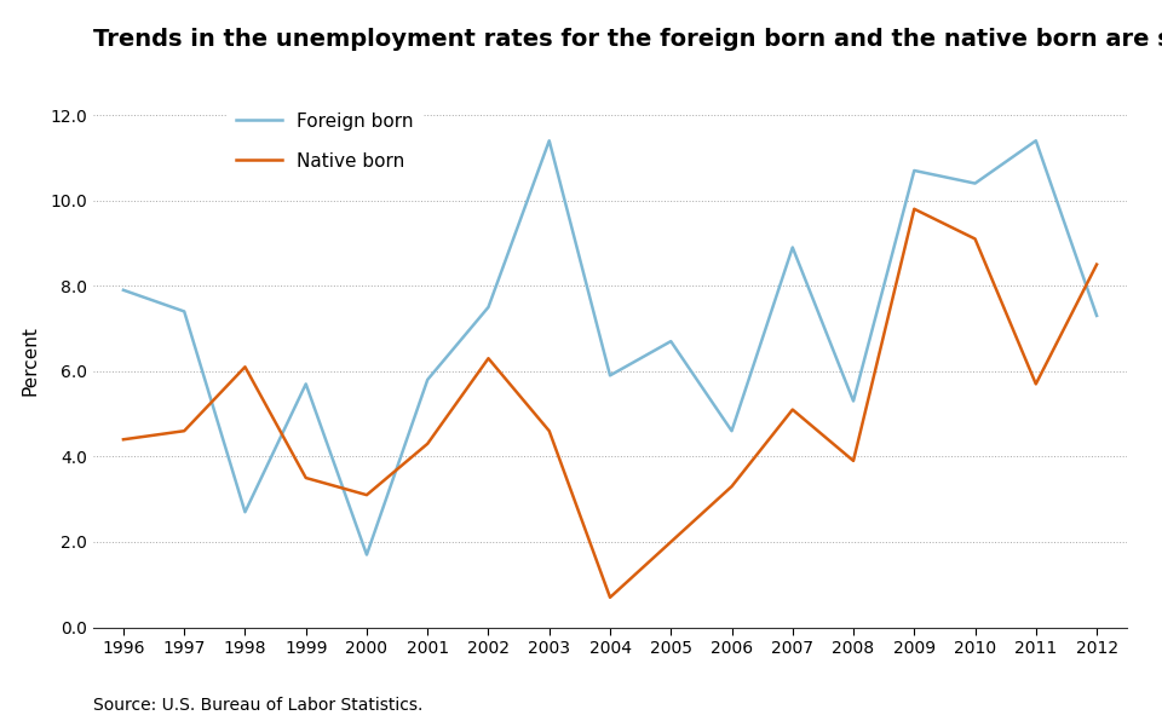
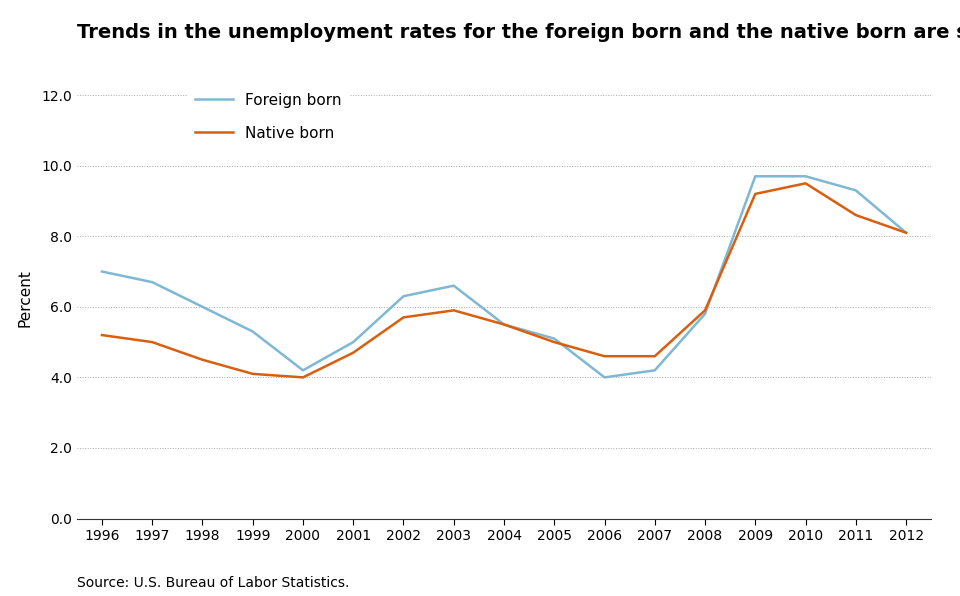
Foreign born/1996: 7.9 -> 7.0
Native born/1996: 4.4 -> 5.2
Foreign born/1997: 7.4 -> 6.7
Native born/1997: 4.6 -> 5.0
Foreign born/1998: 2.7 -> 6.0
Native born/1998: 6.1 -> 4.5
Foreign born/1999: 5.7 -> 5.3
Native born/1999: 3.5 -> 4.1
Foreign born/2000: 1.7 -> 4.2
Native born/2000: 3.1 -> 4.0
Foreign born/2001: 5.8 -> 5.0
Native born/2001: 4.3 -> 4.7
Foreign born/2002: 7.5 -> 6.3
Native born/2002: 6.3 -> 5.7
Foreign born/2003: 11.4 -> 6.6
Native born/2003: 4.6 -> 5.9
Foreign born/2004: 5.9 -> 5.5
Native born/2004: 0.7 -> 5.5
Foreign born/2005: 6.7 -> 5.1
Native born/2005: 2.0 -> 5.0
Foreign born/2006: 4.6 -> 4.0
Native born/2006: 3.3 -> 4.6
Foreign born/2007: 8.9 -> 4.2
Native born/2007: 5.1 -> 4.6
Foreign born/2008: 5.3 -> 5.8
Native born/2008: 3.9 -> 5.9
Foreign born/2009: 10.7 -> 9.7
Native born/2009: 9.8 -> 9.2
Foreign born/2010: 10.4 -> 9.7
Native born/2010: 9.1 -> 9.5
Foreign born/2011: 11.4 -> 9.3
Native born/2011: 5.7 -> 8.6
Foreign born/2012: 7.3 -> 8.1
Native born/2012: 8.5 -> 8.1
